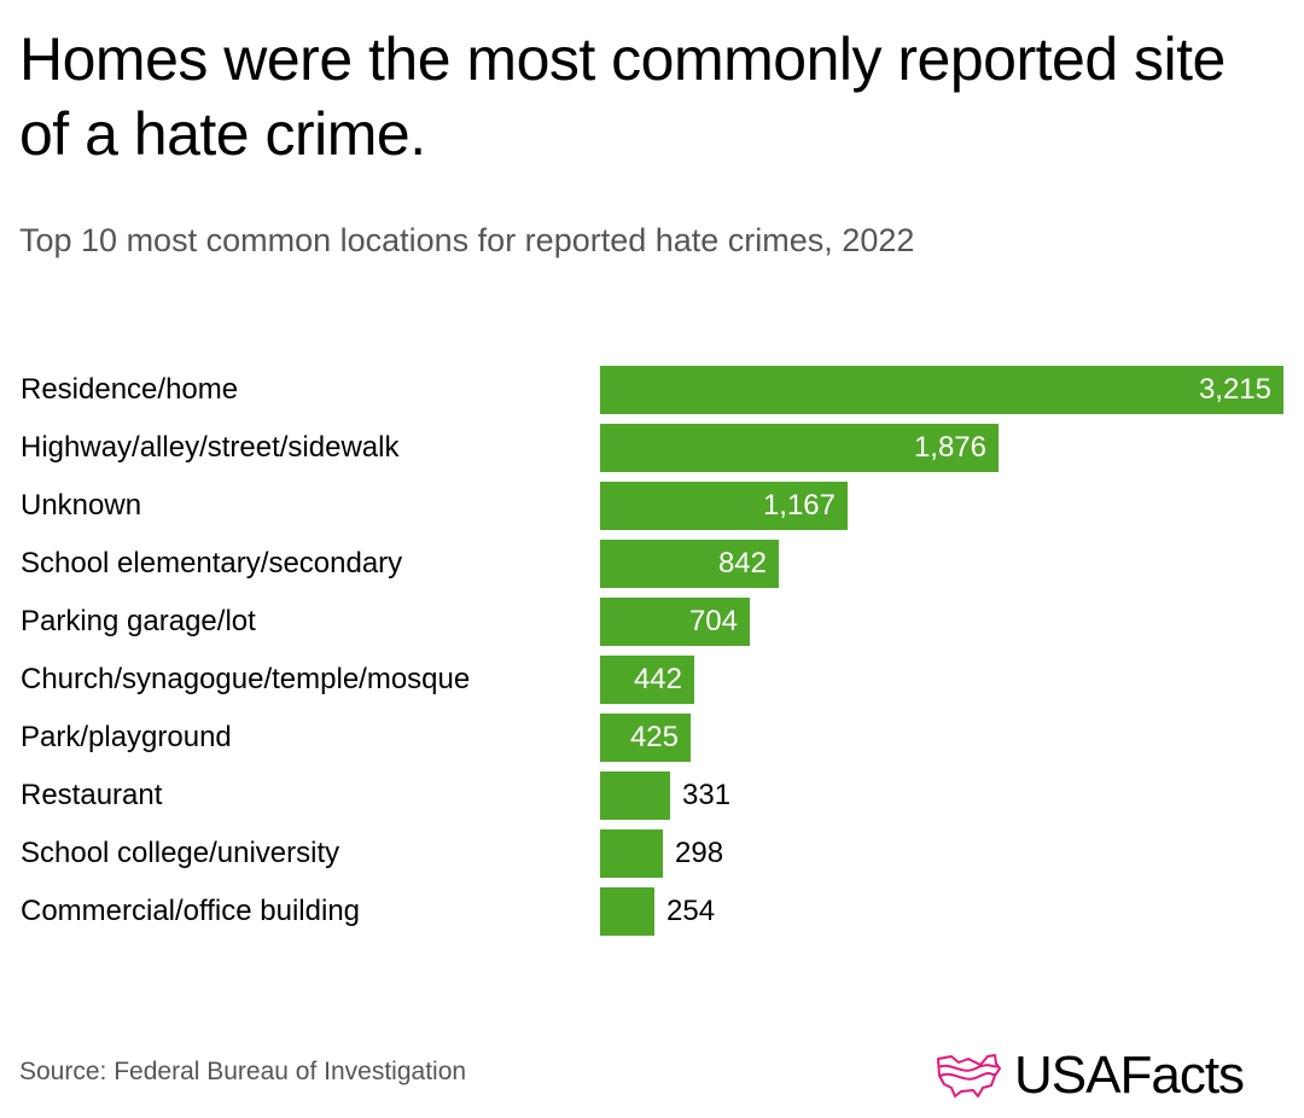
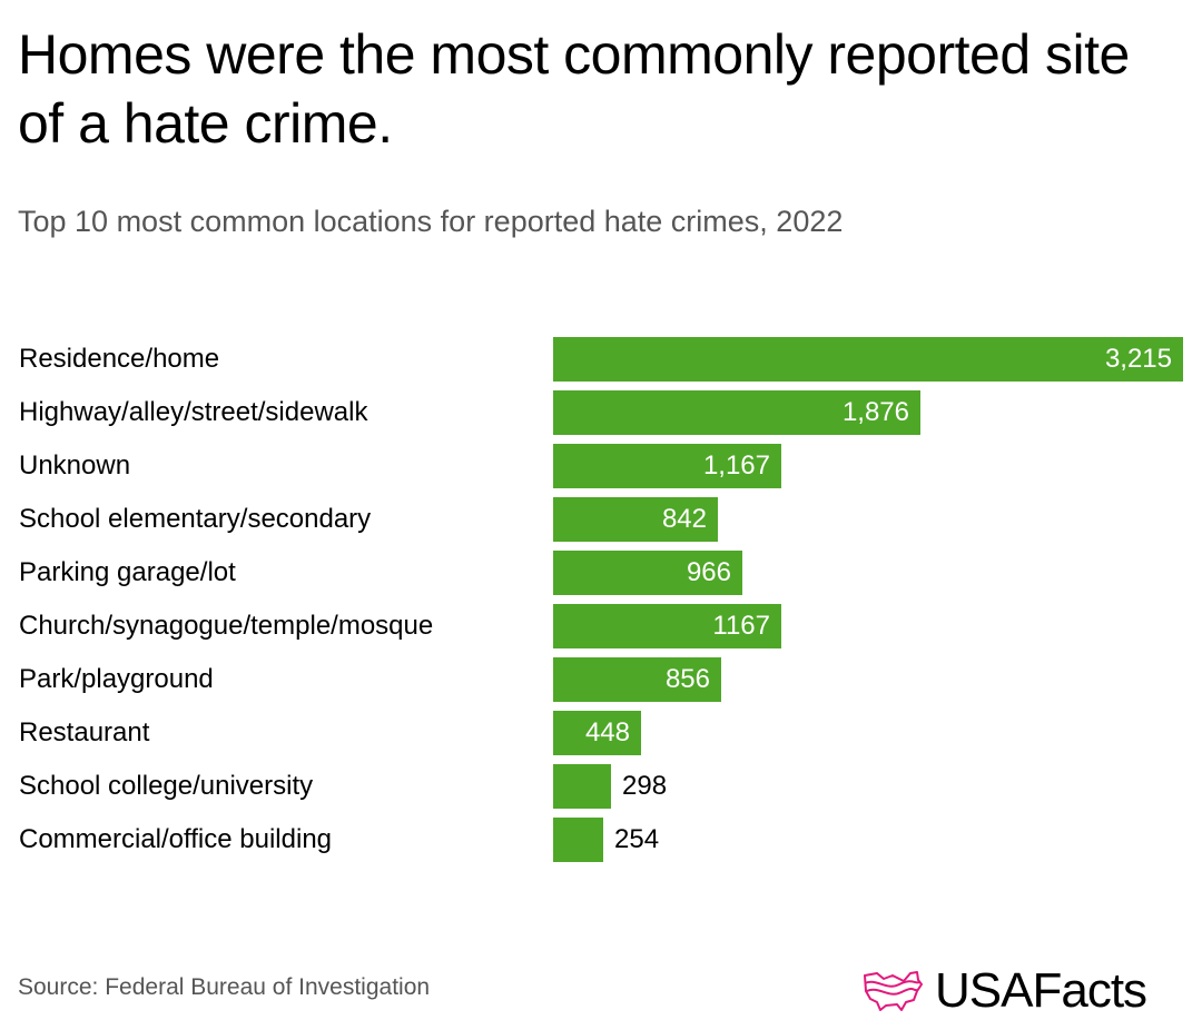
Parking garage/lot: 704 -> 966
Church/synagogue/temple/mosque: 442 -> 1167
Park/playground: 425 -> 856
Restaurant: 331 -> 448
